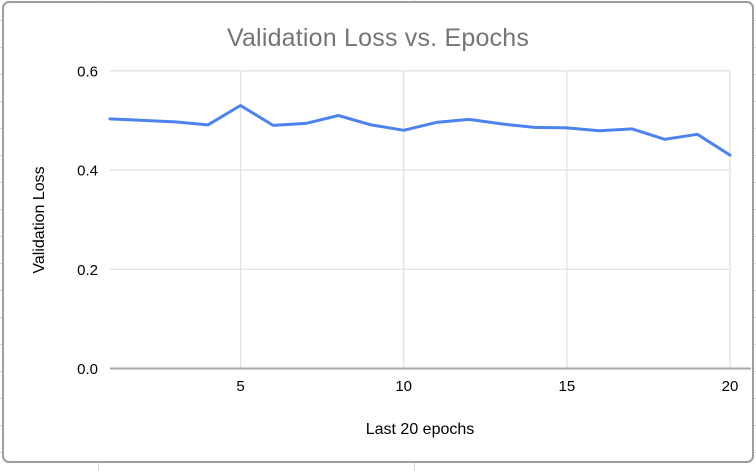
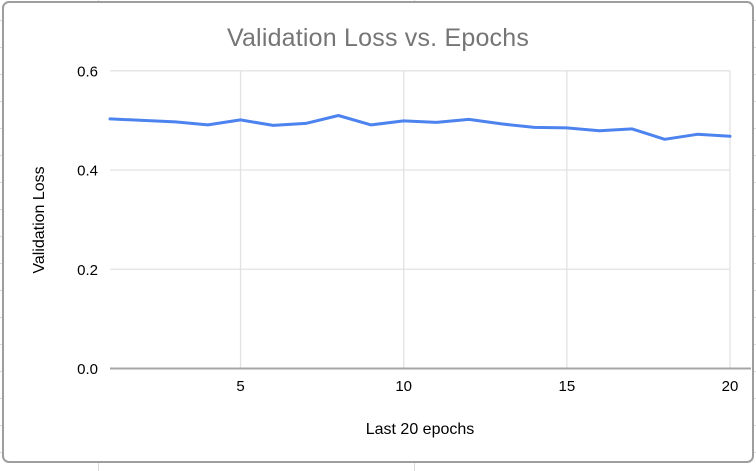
5: 0.53 -> 0.50
10: 0.48 -> 0.50
20: 0.43 -> 0.47
